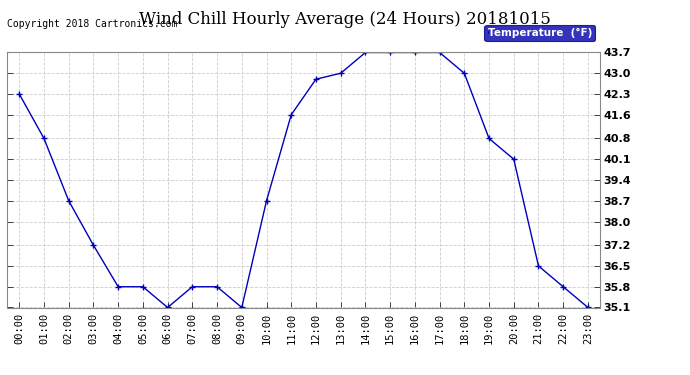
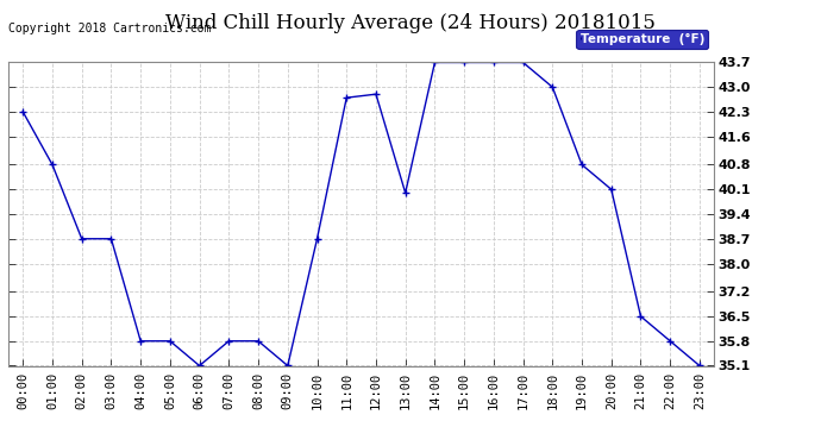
03:00: 37.2 -> 38.7
11:00: 41.6 -> 42.7
13:00: 43.0 -> 40.0
